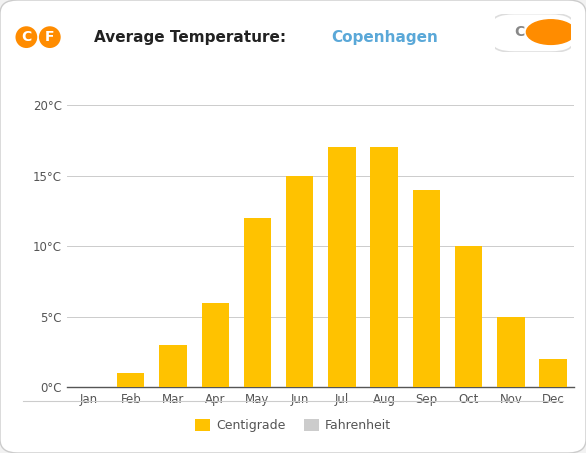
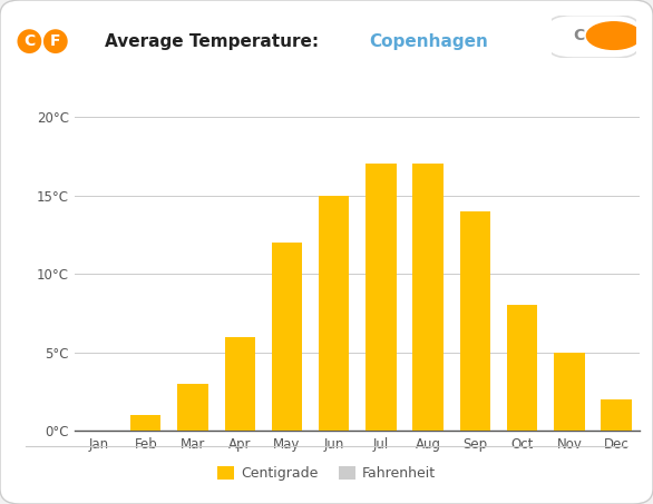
Oct: 10°C -> 8°C
